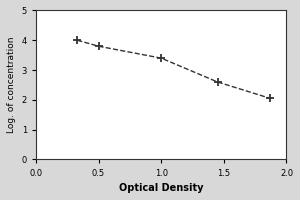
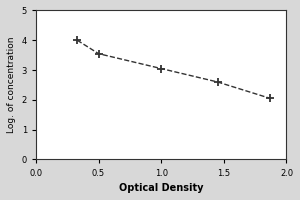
0.5: 3.80 -> 3.55
1.0: 3.40 -> 3.05
